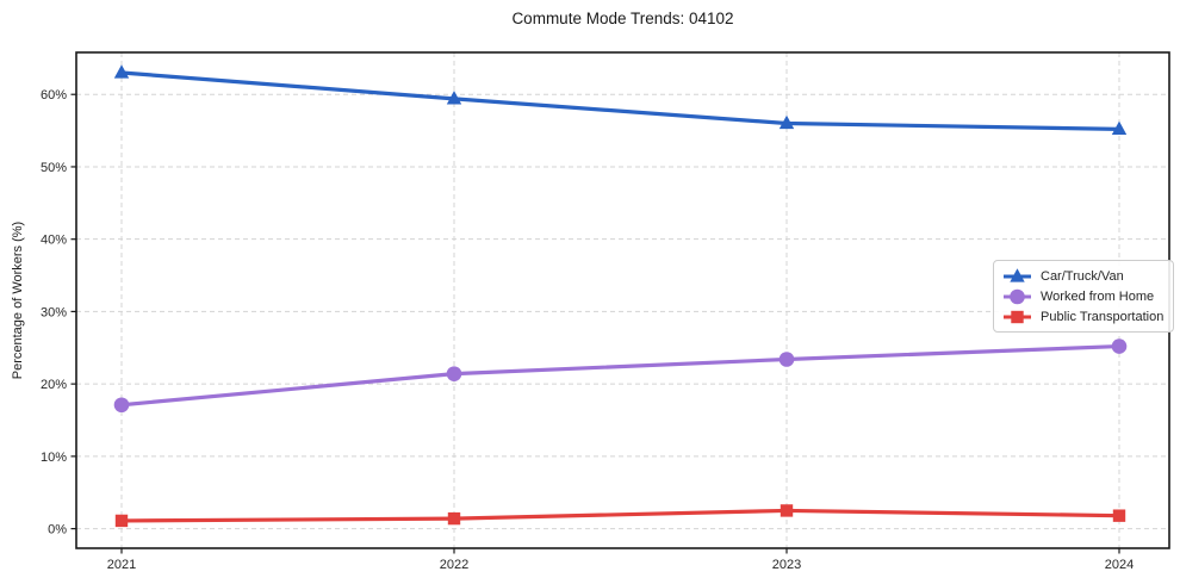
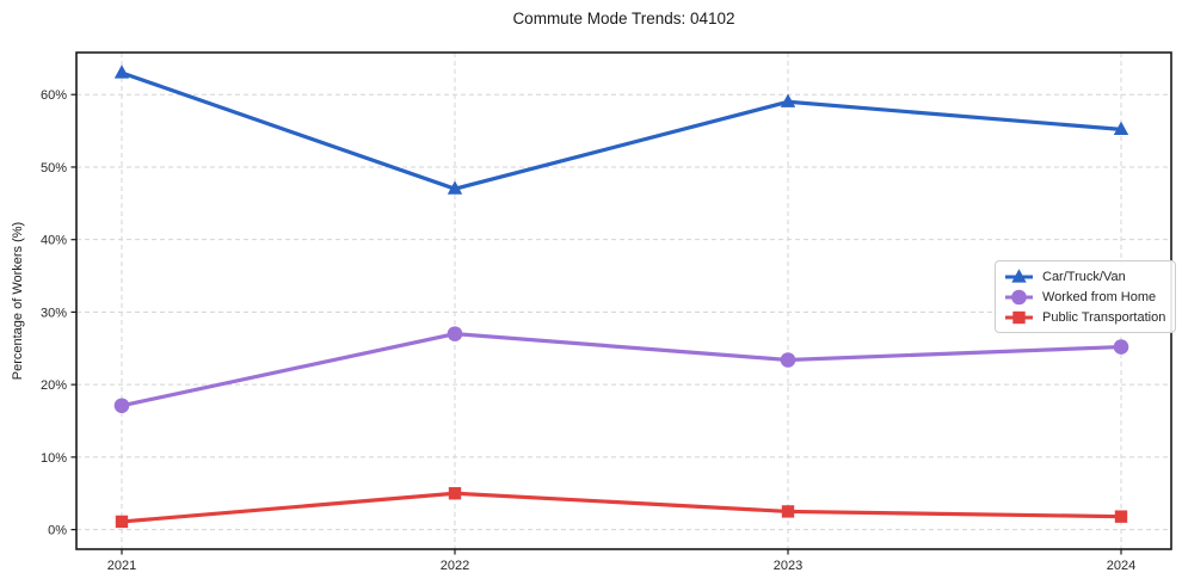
Car/Truck/Van/2022: 59% -> 47%
Worked from Home/2022: 21% -> 27%
Public Transportation/2022: 1% -> 5%
Car/Truck/Van/2023: 56% -> 59%
